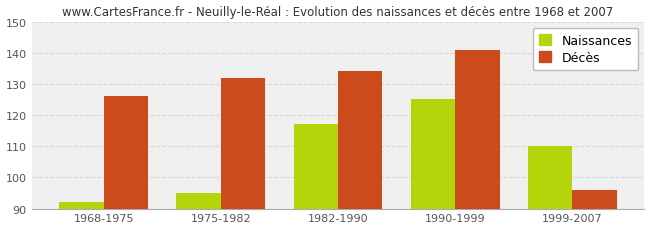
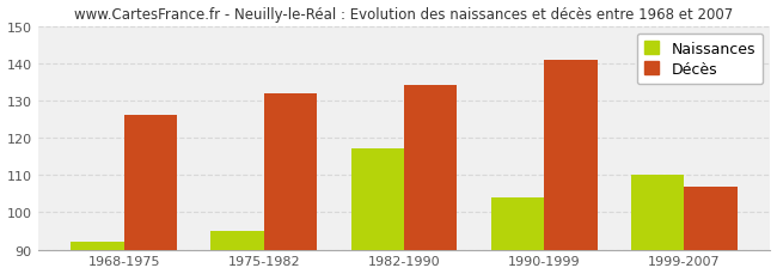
Naissances/1990-1999: 125 -> 104
Décès/1999-2007: 96 -> 107
